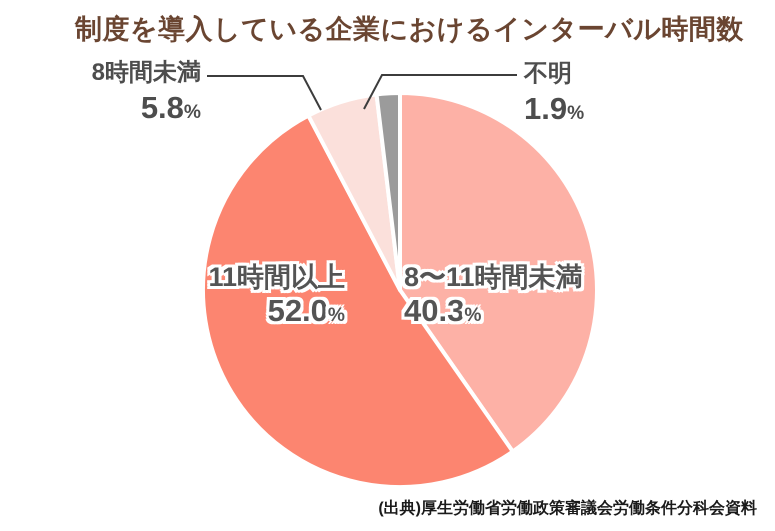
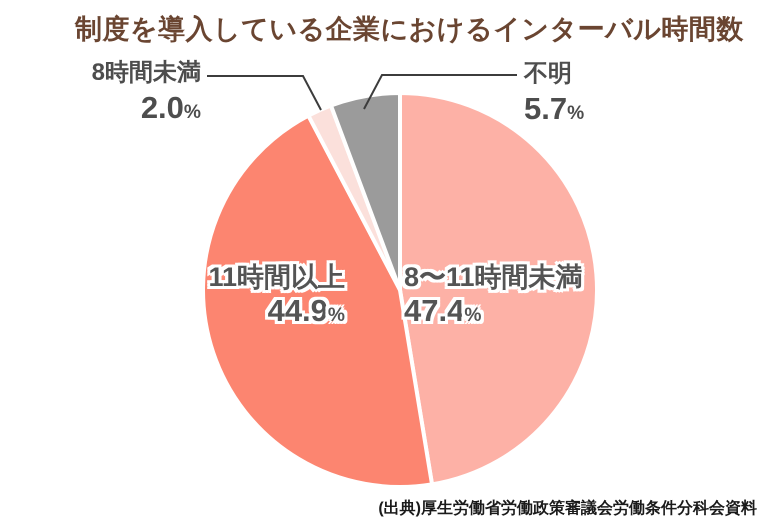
8〜11時間未満: 40.3 -> 47.4
11時間以上: 52.0 -> 44.9
8時間未満: 5.8 -> 2.0
不明: 1.9 -> 5.7
